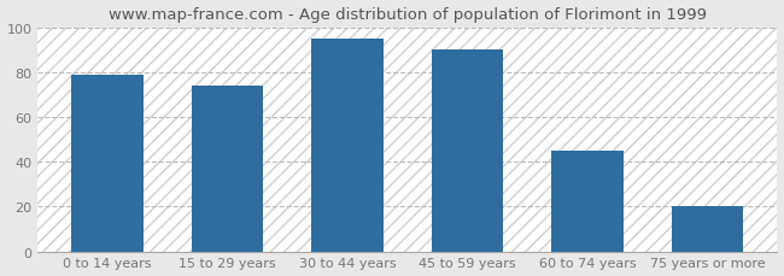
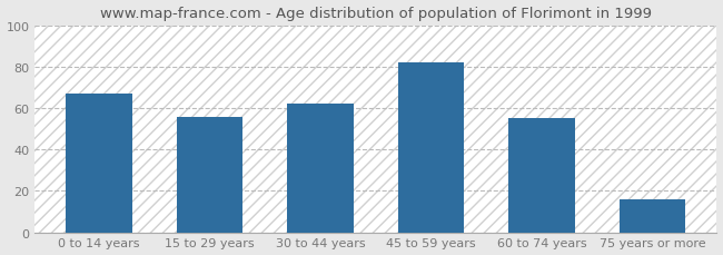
0 to 14 years: 79 -> 67
15 to 29 years: 74 -> 56
30 to 44 years: 95 -> 62
45 to 59 years: 90 -> 82
60 to 74 years: 45 -> 55
75 years or more: 20 -> 16
